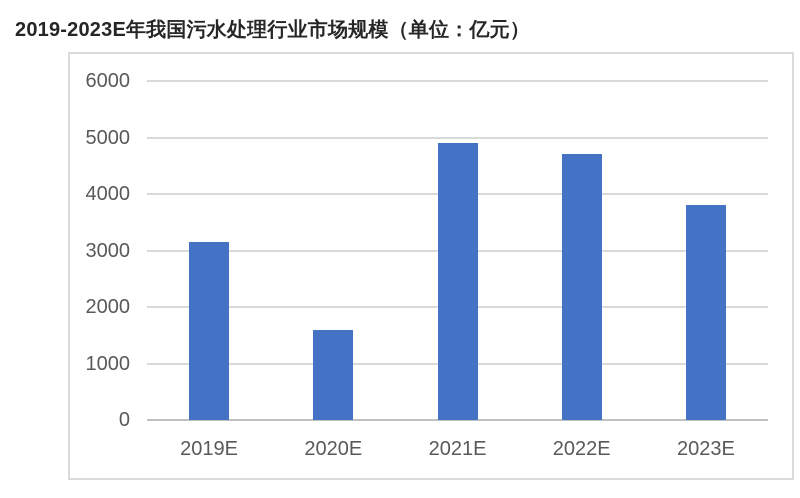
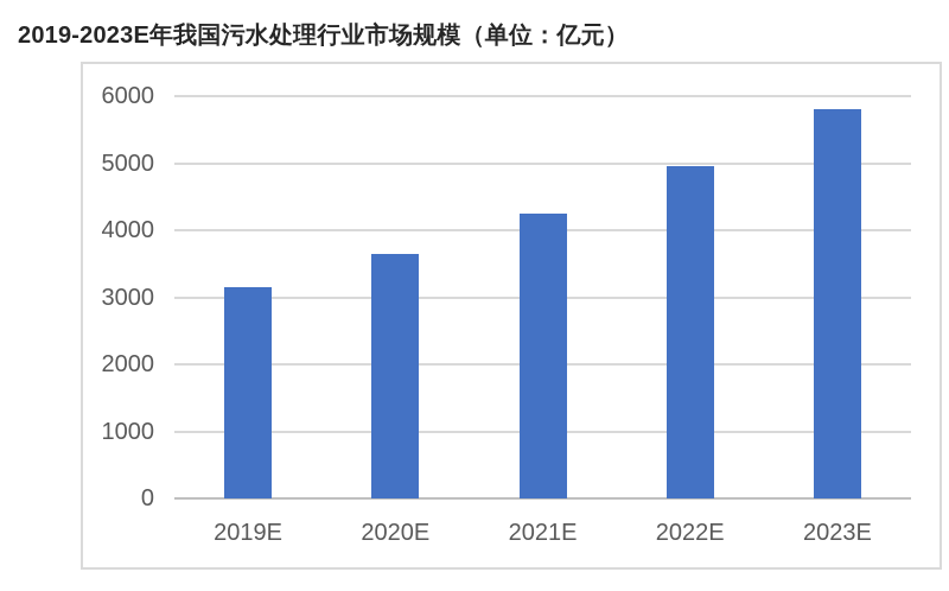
2020E: 1600 -> 3600
2021E: 4900 -> 4200
2022E: 4700 -> 5000
2023E: 3800 -> 5800
